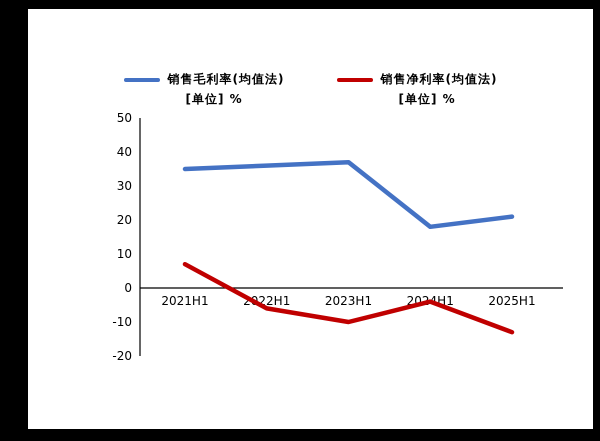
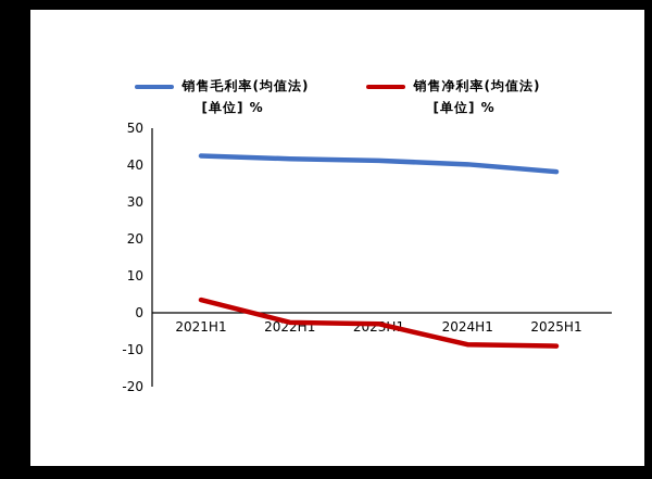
销售毛利率(均值法)/2021H1: 35 -> 42
销售净利率(均值法)/2021H1: 7 -> 4
销售毛利率(均值法)/2022H1: 36 -> 42
销售净利率(均值法)/2022H1: -6 -> -3
销售毛利率(均值法)/2023H1: 37 -> 41
销售净利率(均值法)/2023H1: -10 -> -3
销售毛利率(均值法)/2024H1: 18 -> 40
销售净利率(均值法)/2024H1: -4 -> -9
销售毛利率(均值法)/2025H1: 21 -> 38
销售净利率(均值法)/2025H1: -13 -> -9
